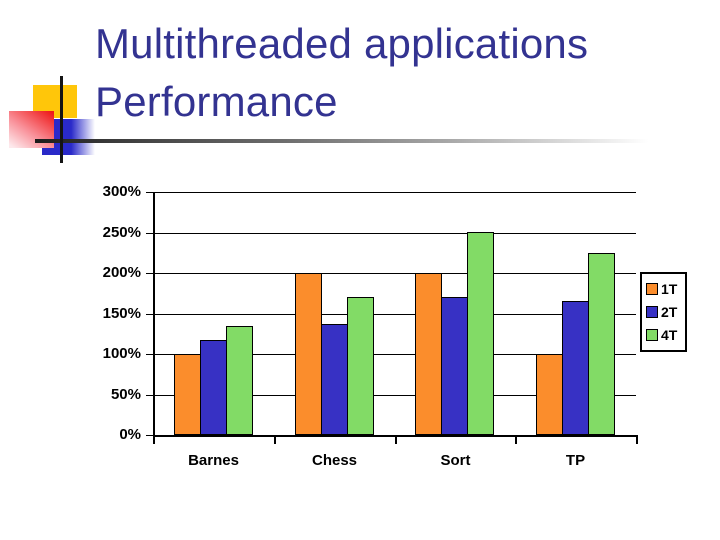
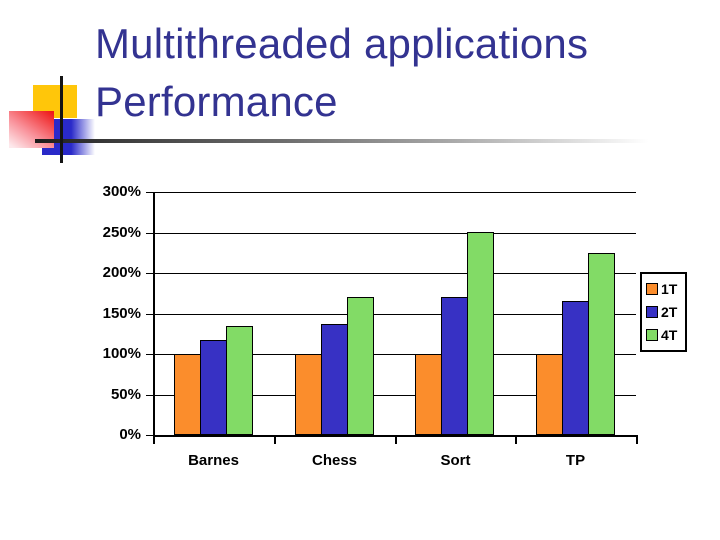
1T/Chess: 200% -> 100%
1T/Sort: 200% -> 100%
